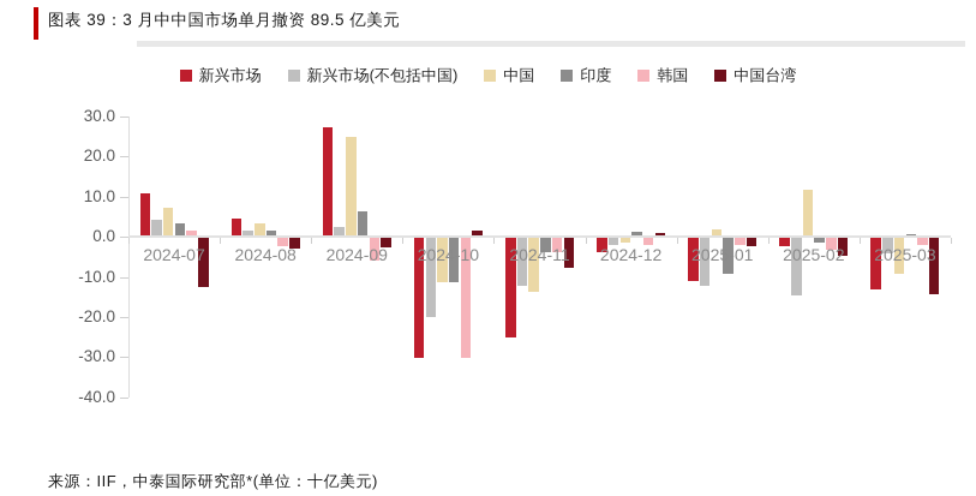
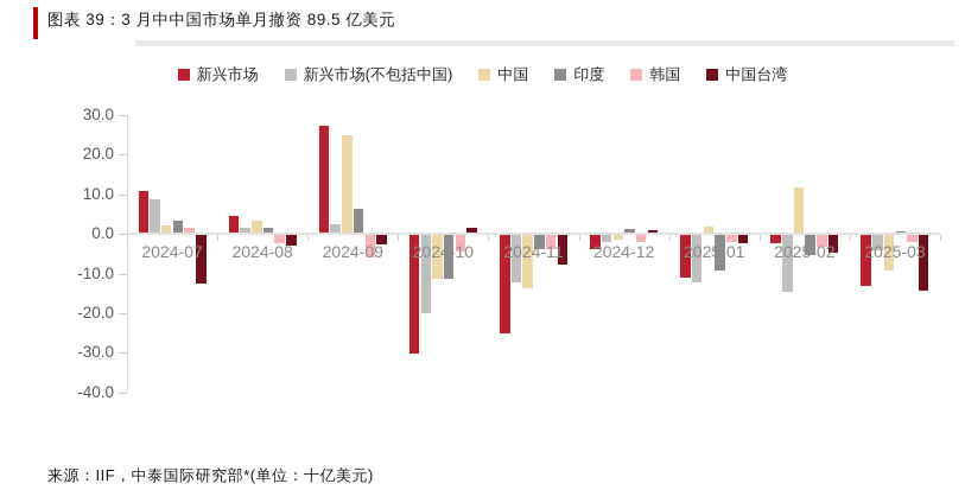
新兴市场(不包括中国)/2024-07: 4 -> 8
中国/2024-07: 7 -> 2
韩国/2024-10: -30 -> -4
印度/2025-02: -1 -> -5
